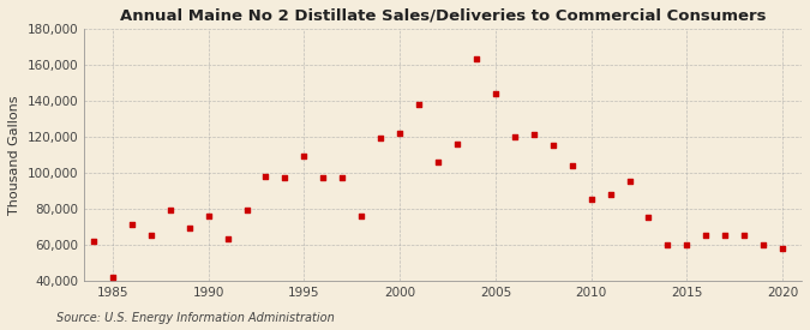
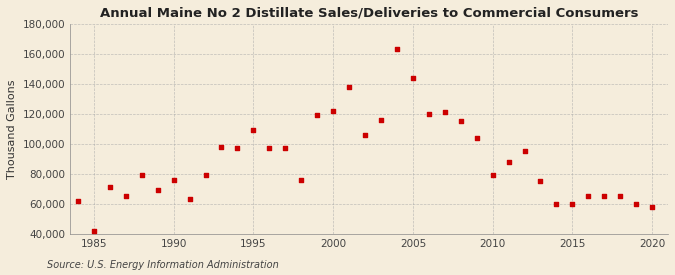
2010: 85,000 -> 79,000
